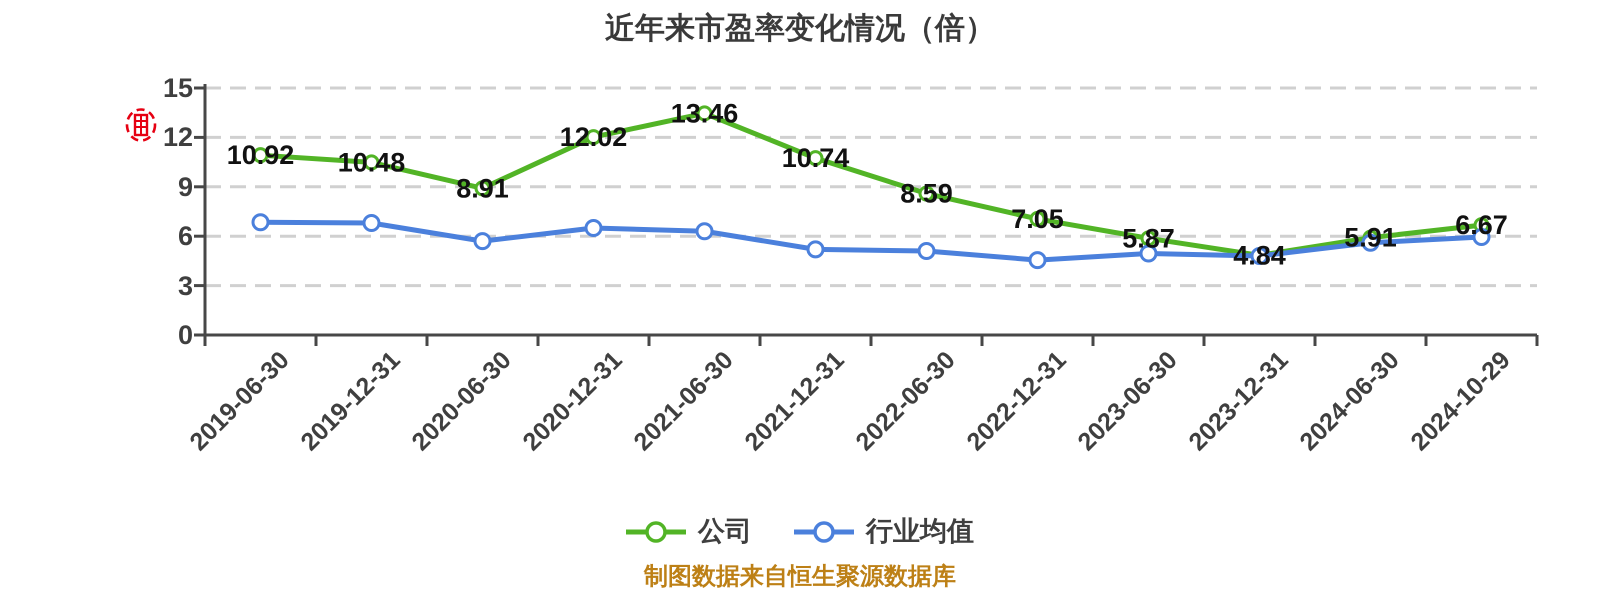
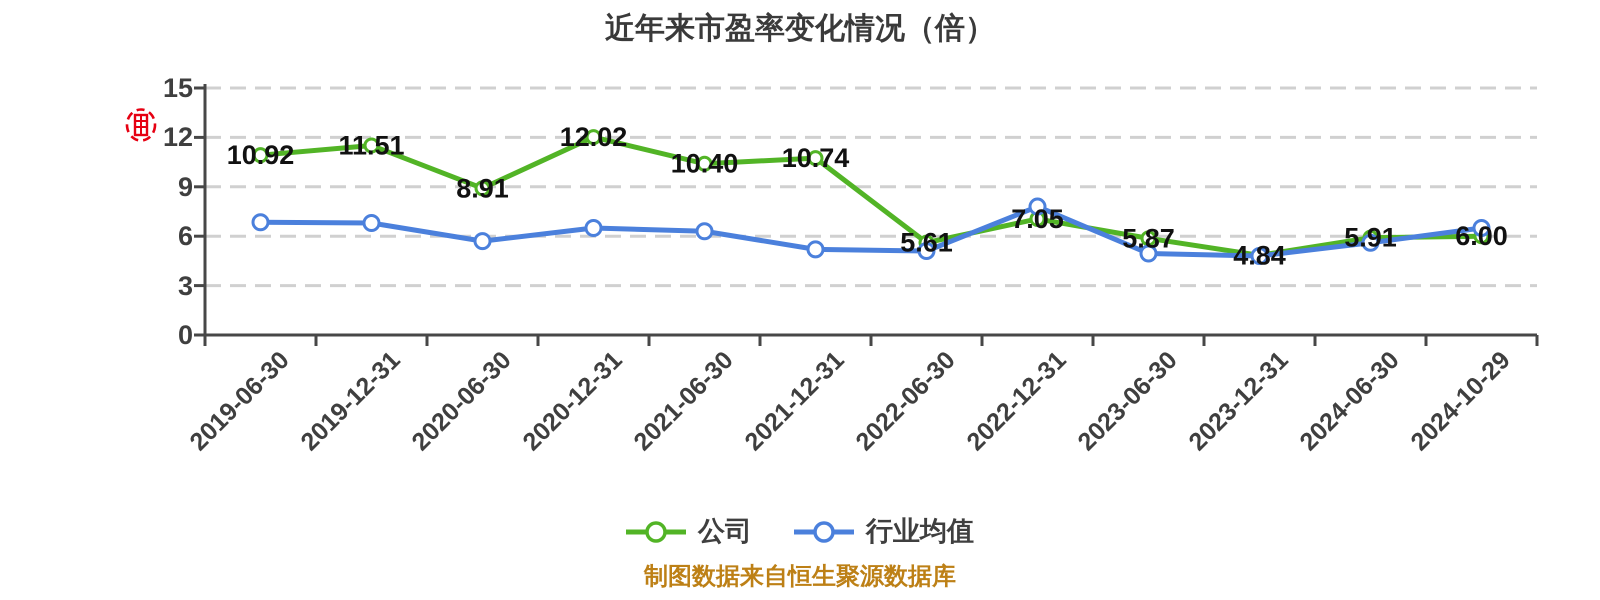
公司/2019-12-31: 10.48 -> 11.51
公司/2021-06-30: 13.46 -> 10.40
公司/2022-06-30: 8.59 -> 5.61
行业均值/2022-12-31: 4.5 -> 7.8
公司/2024-10-29: 6.67 -> 6.00
行业均值/2024-10-29: 6.0 -> 6.5
